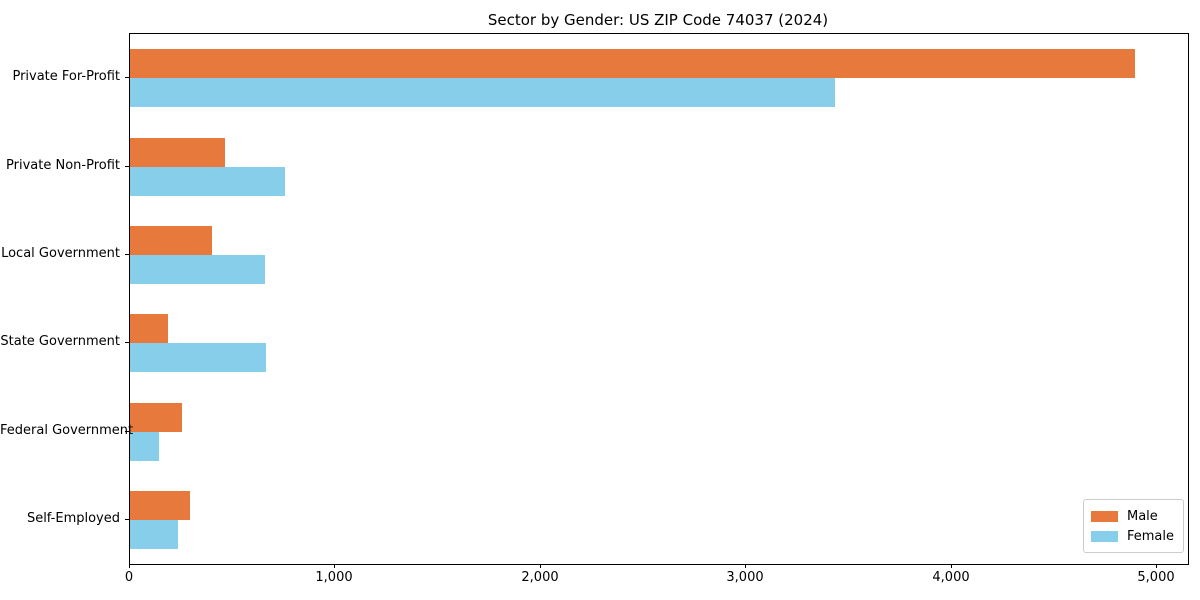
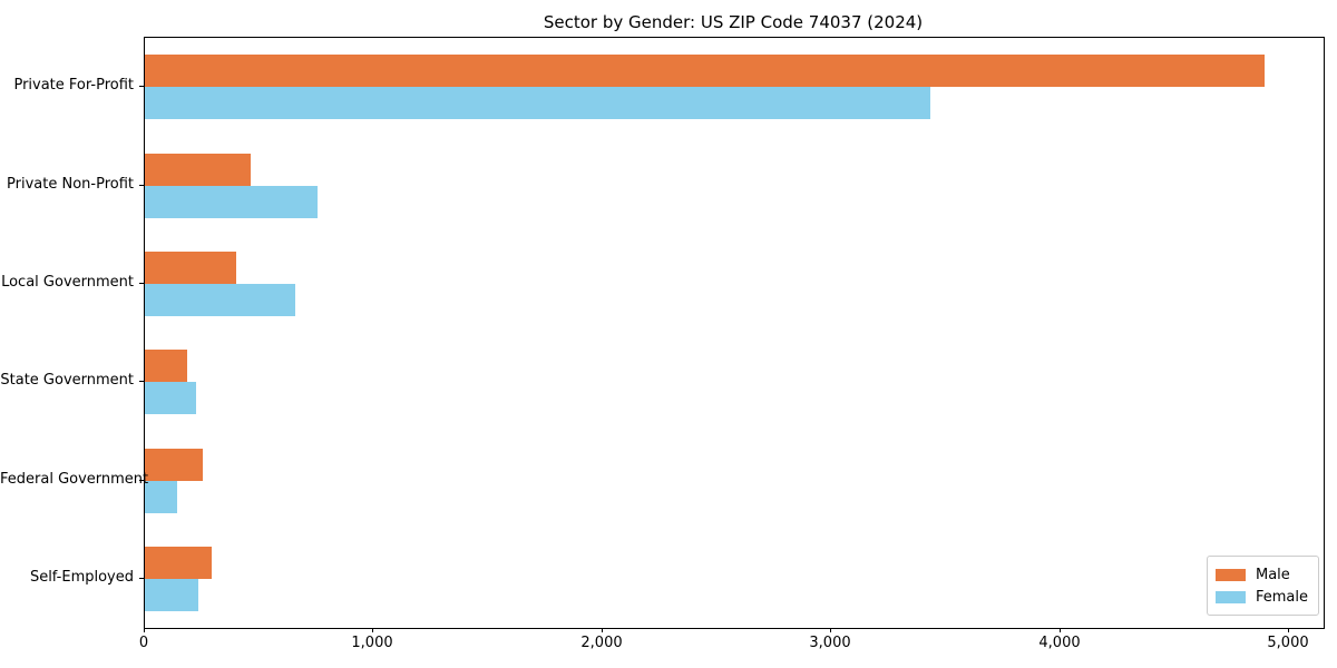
Female/State Government: 660 -> 220
